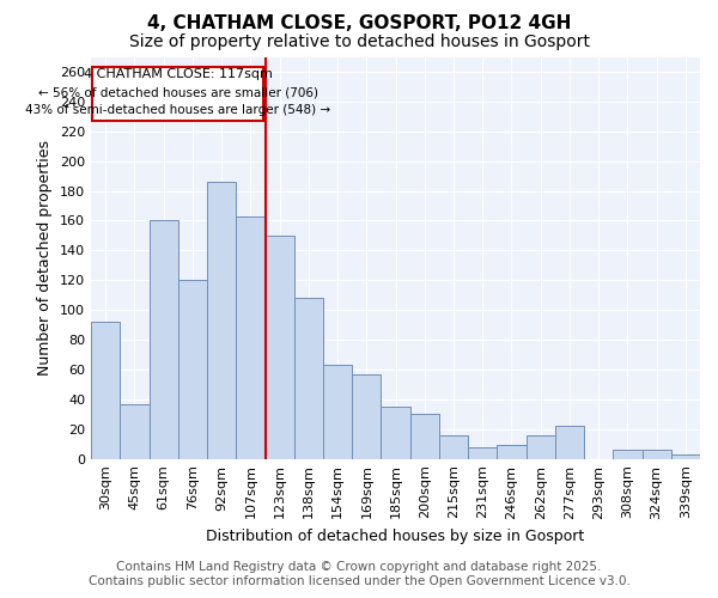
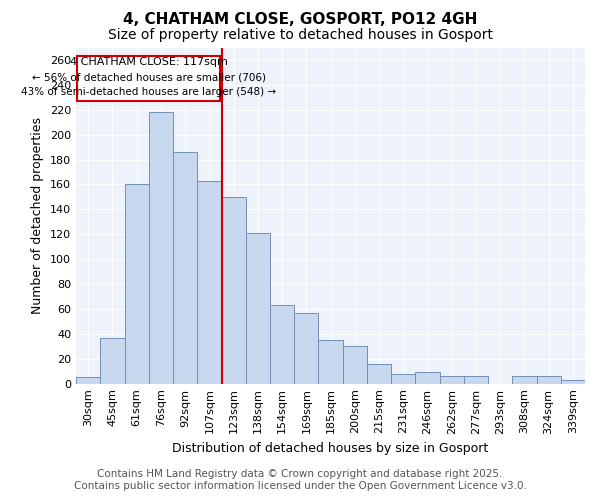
30sqm: 92 -> 5
76sqm: 120 -> 218
138sqm: 108 -> 121
262sqm: 16 -> 6
277sqm: 22 -> 6
